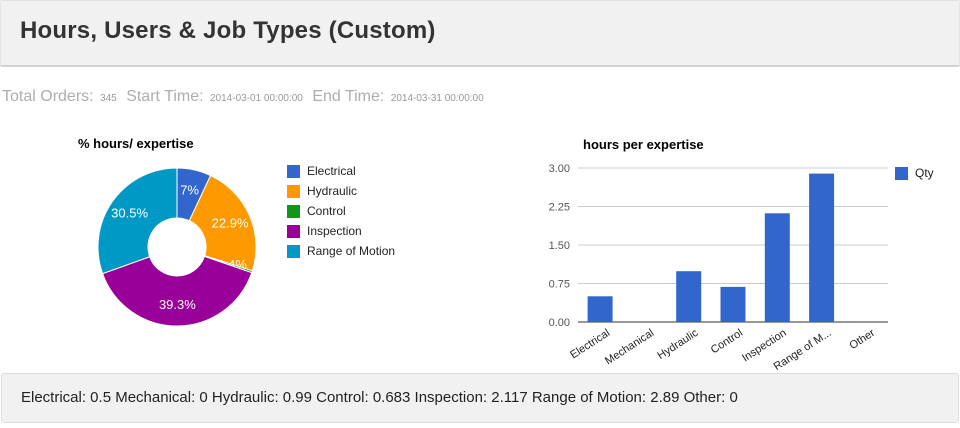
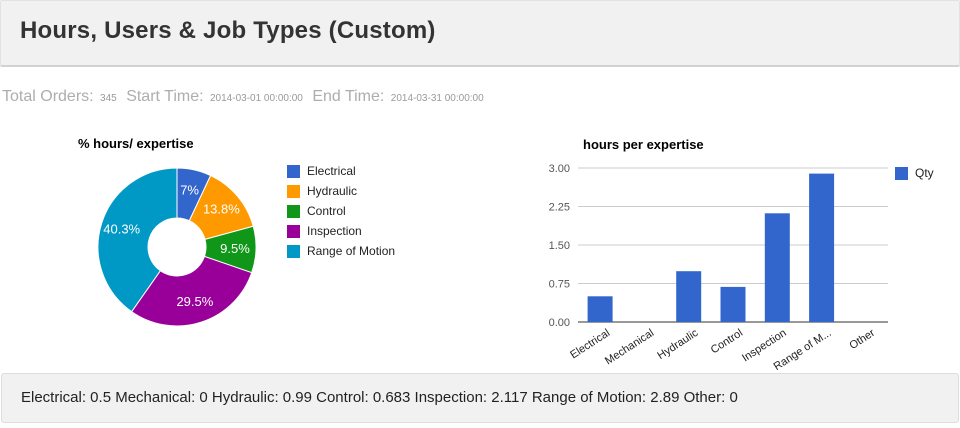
% hours/ expertise/Hydraulic: 22.9% -> 13.8%
% hours/ expertise/Control: 0.4% -> 9.5%
% hours/ expertise/Inspection: 39.3% -> 29.5%
% hours/ expertise/Range of Motion: 30.5% -> 40.3%
